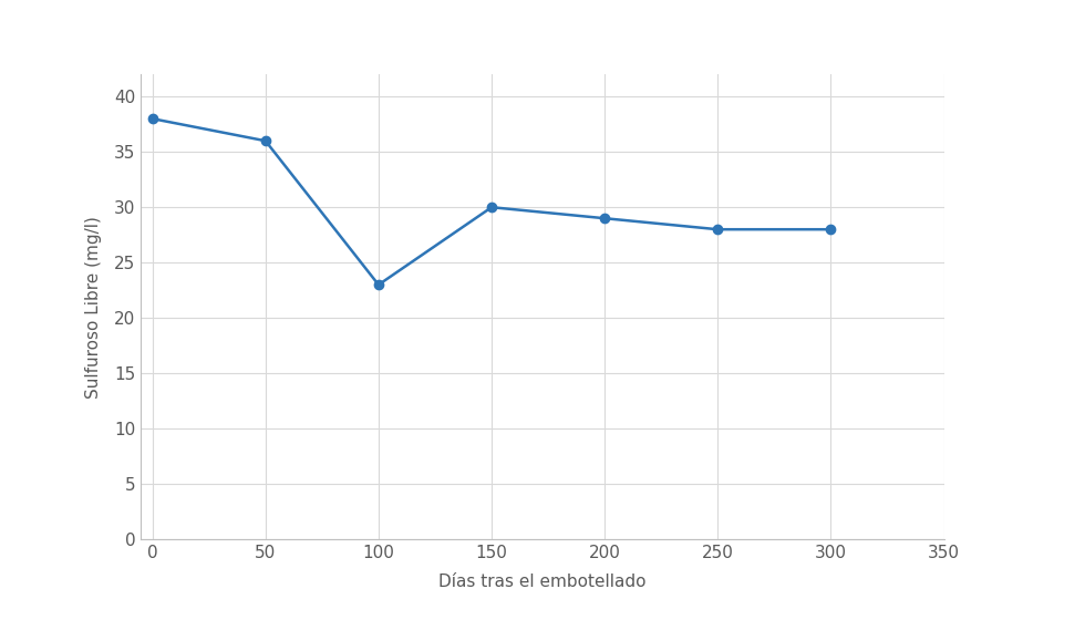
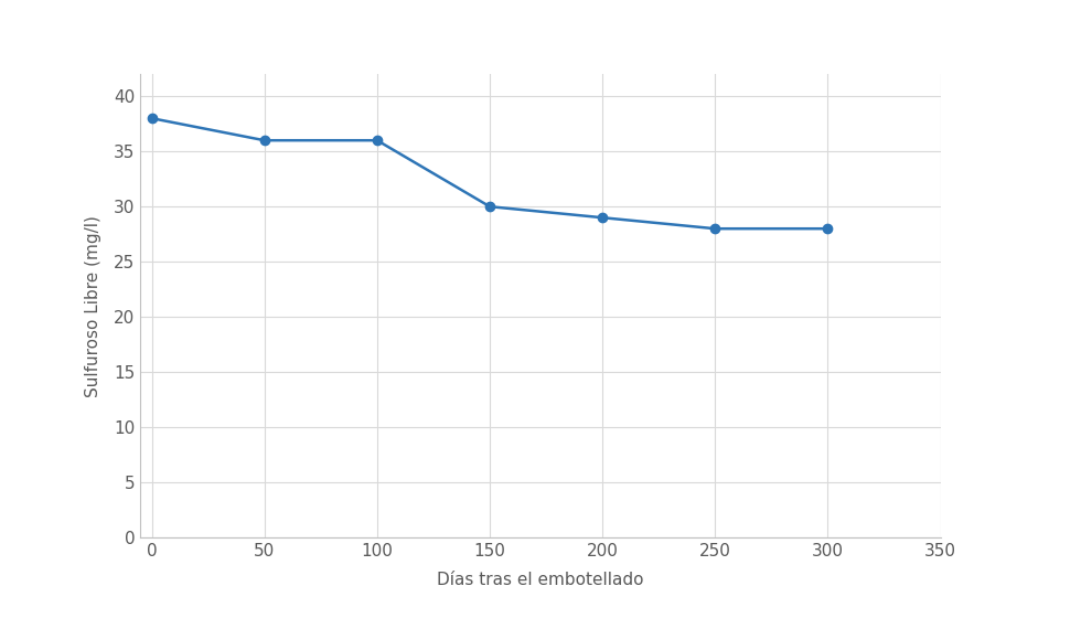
100: 23 -> 36
